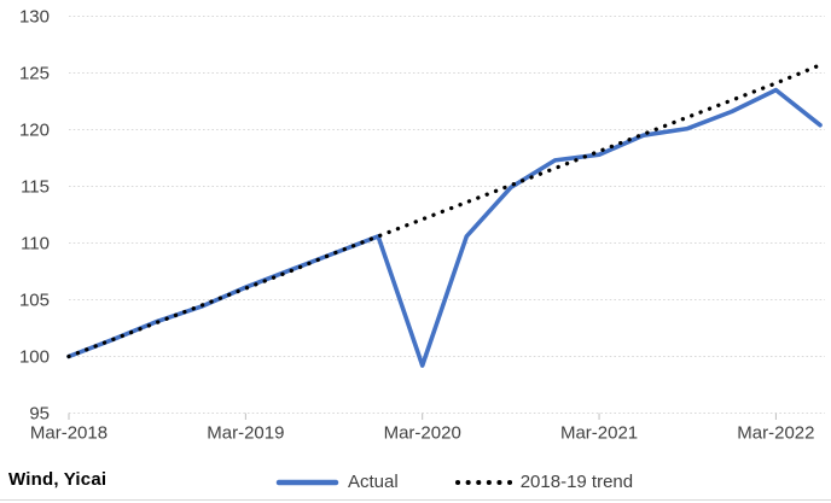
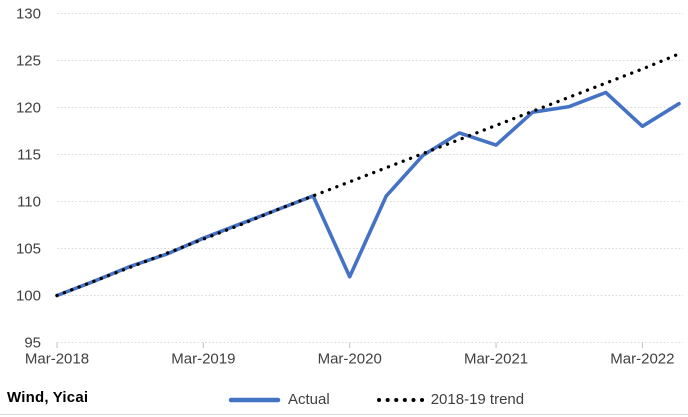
Actual/Mar-2020: 99 -> 102
Actual/Mar-2021: 118 -> 116
Actual/Mar-2022: 124 -> 118
